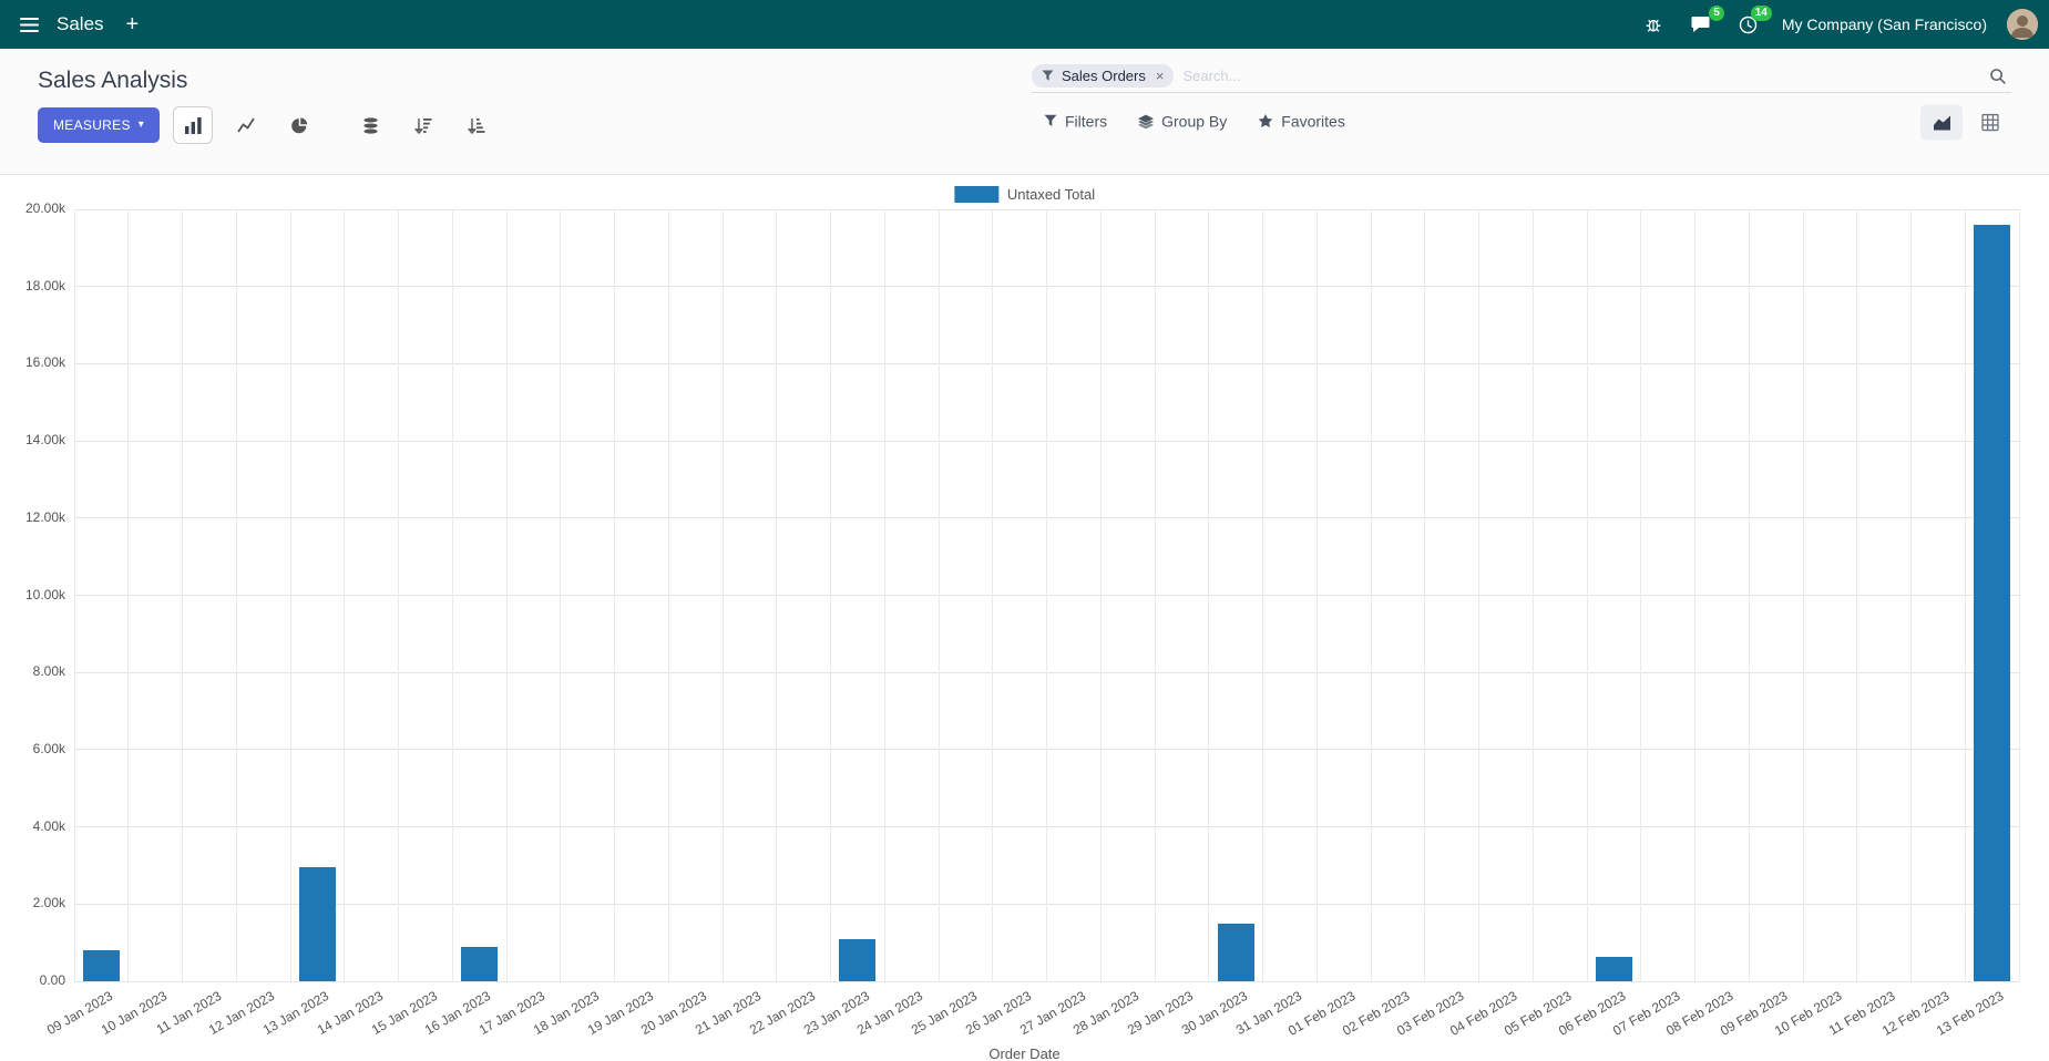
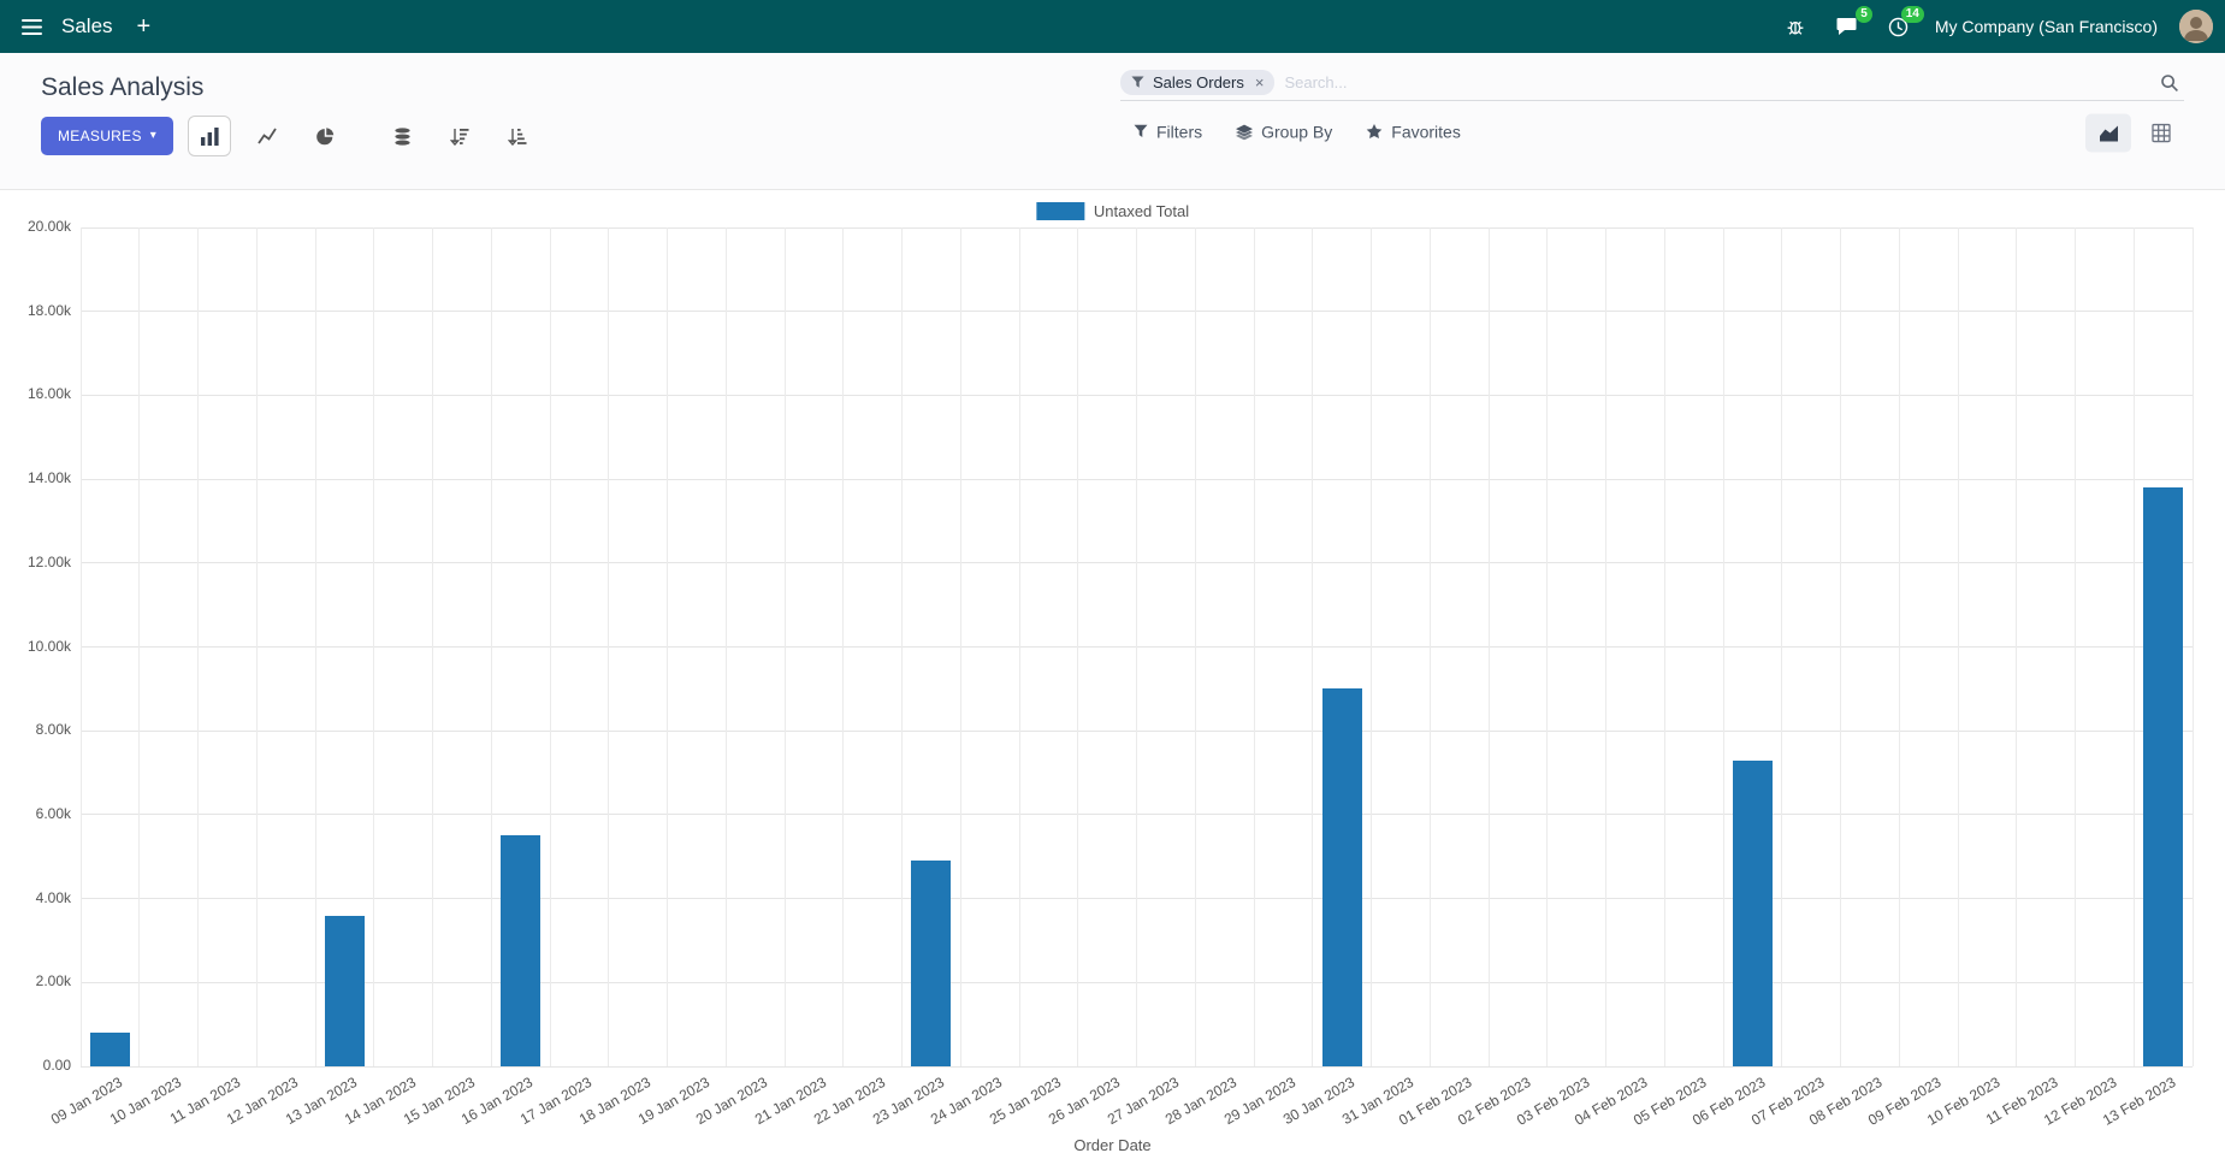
13 Jan 2023: 3.0k -> 3.6k
16 Jan 2023: 0.9k -> 5.5k
23 Jan 2023: 1.1k -> 4.9k
30 Jan 2023: 1.5k -> 9.0k
06 Feb 2023: 0.6k -> 7.3k
13 Feb 2023: 19.6k -> 13.8k
